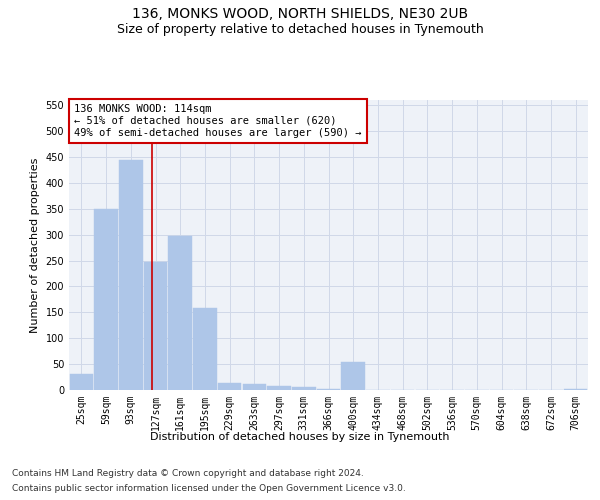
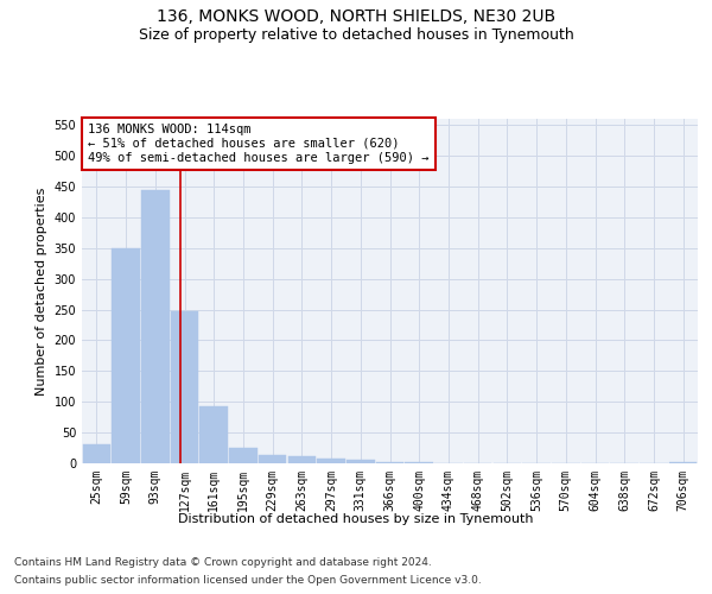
161sqm: 298 -> 93
195sqm: 158 -> 25
400sqm: 54 -> 1
